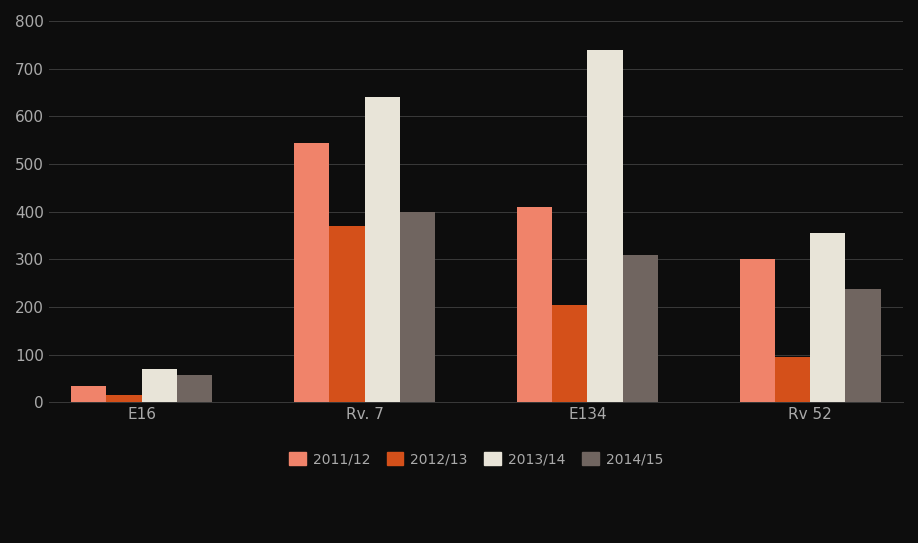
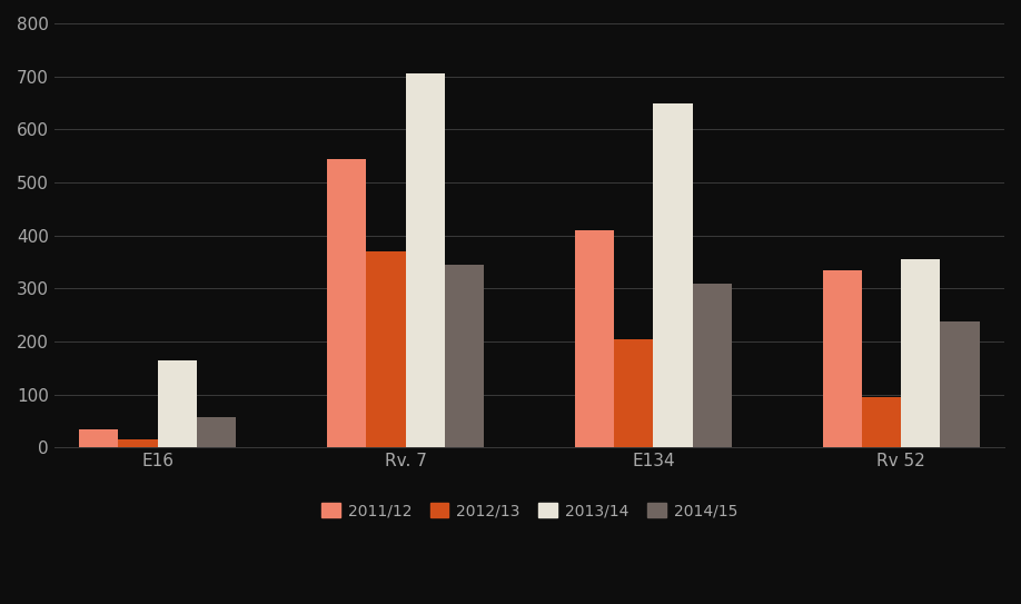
2013/14/E16: 70 -> 165
2013/14/Rv. 7: 640 -> 705
2014/15/Rv. 7: 400 -> 345
2013/14/E134: 740 -> 650
2011/12/Rv 52: 300 -> 335
